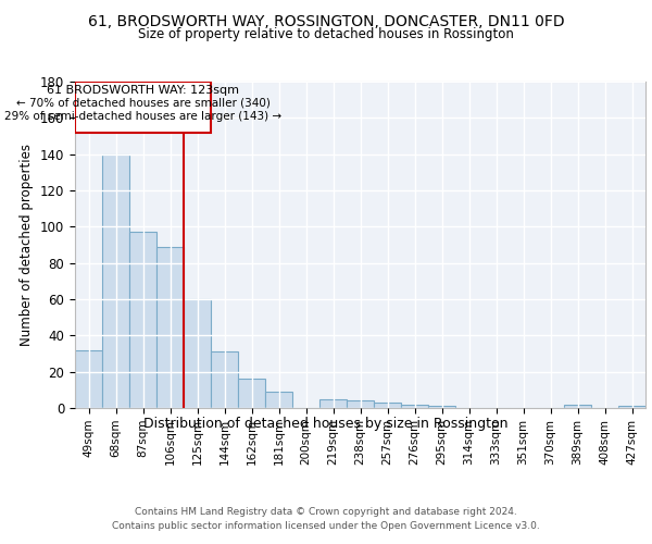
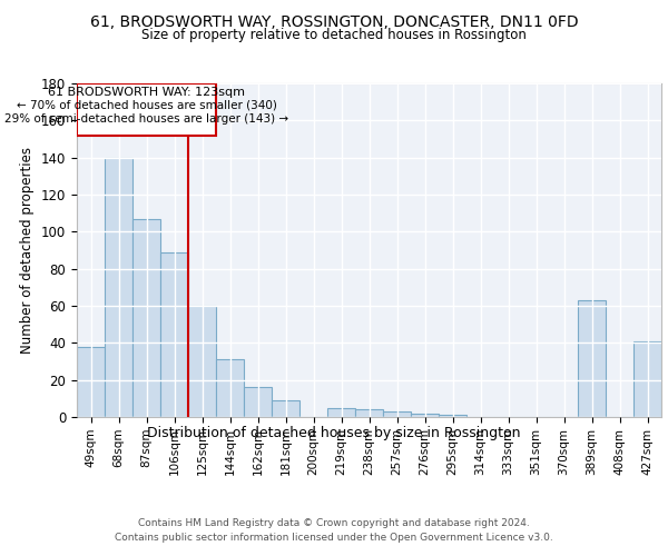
49sqm: 32 -> 38
87sqm: 97 -> 107
389sqm: 2 -> 63
427sqm: 1 -> 41
